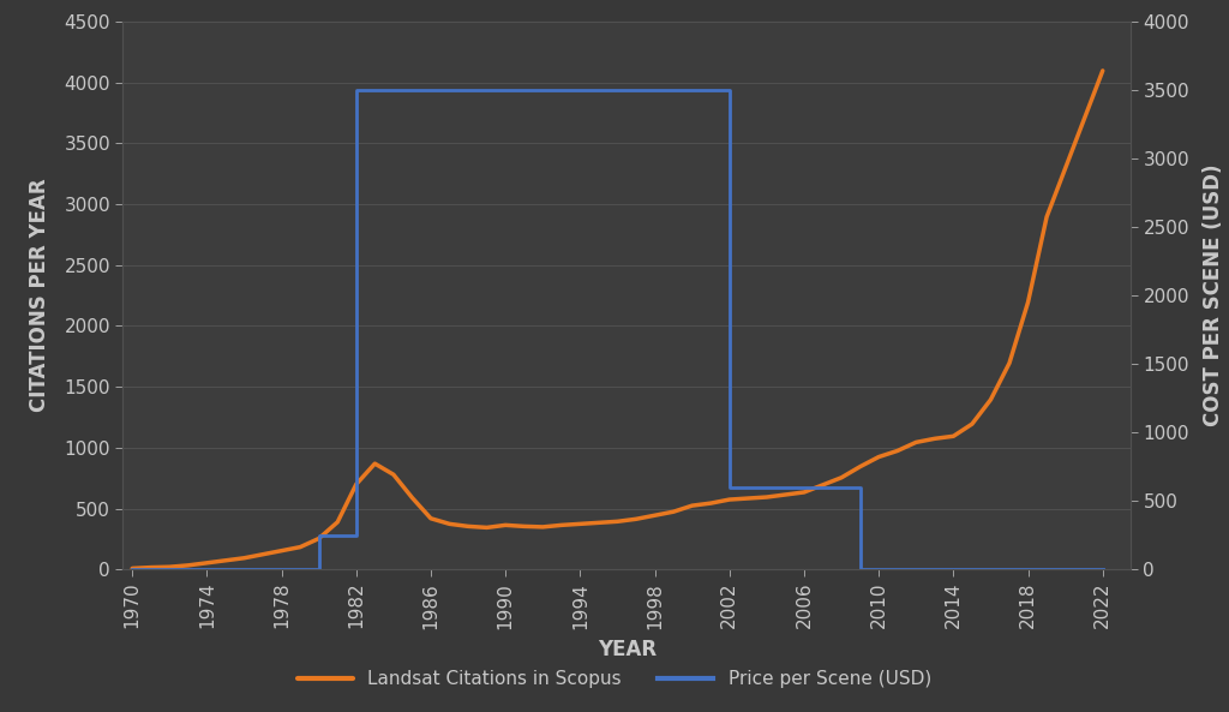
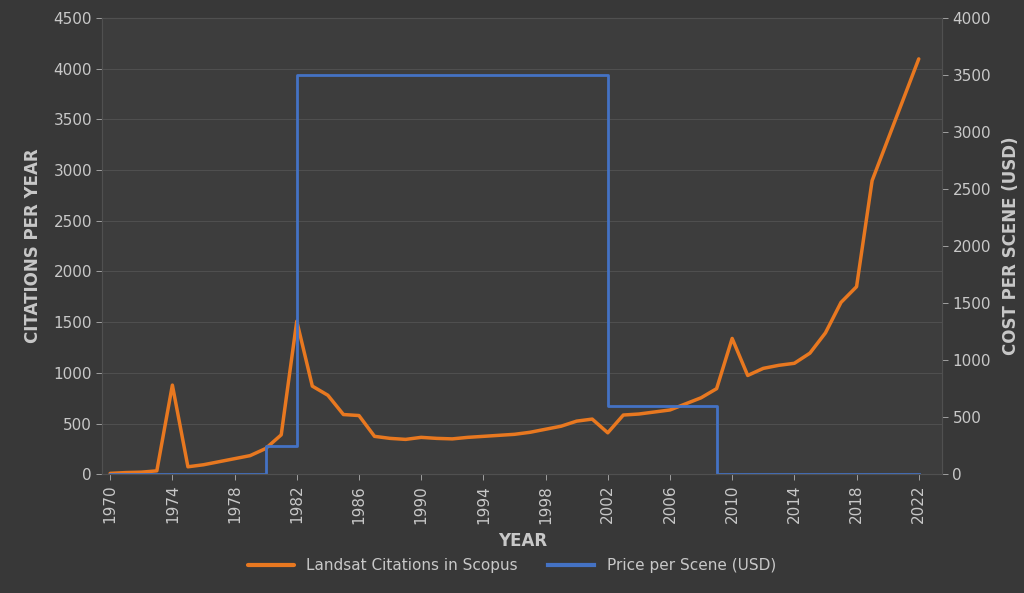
Landsat Citations in Scopus/1974: 60 -> 880
Landsat Citations in Scopus/1982: 700 -> 1510
Landsat Citations in Scopus/1986: 420 -> 580
Landsat Citations in Scopus/2002: 580 -> 410
Landsat Citations in Scopus/2010: 920 -> 1340
Landsat Citations in Scopus/2018: 2200 -> 1850
